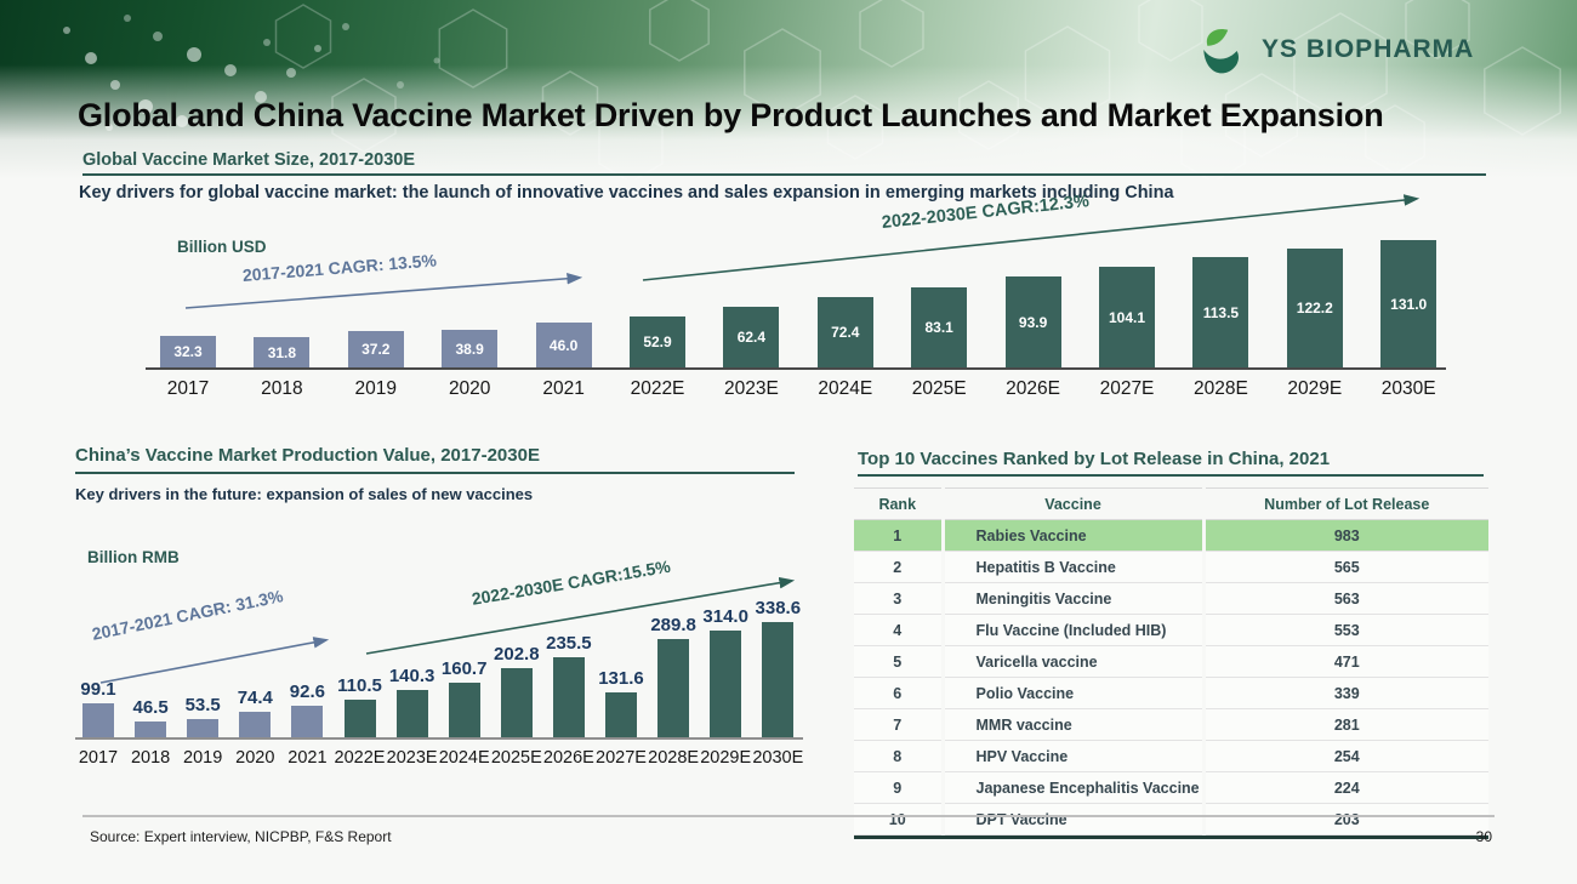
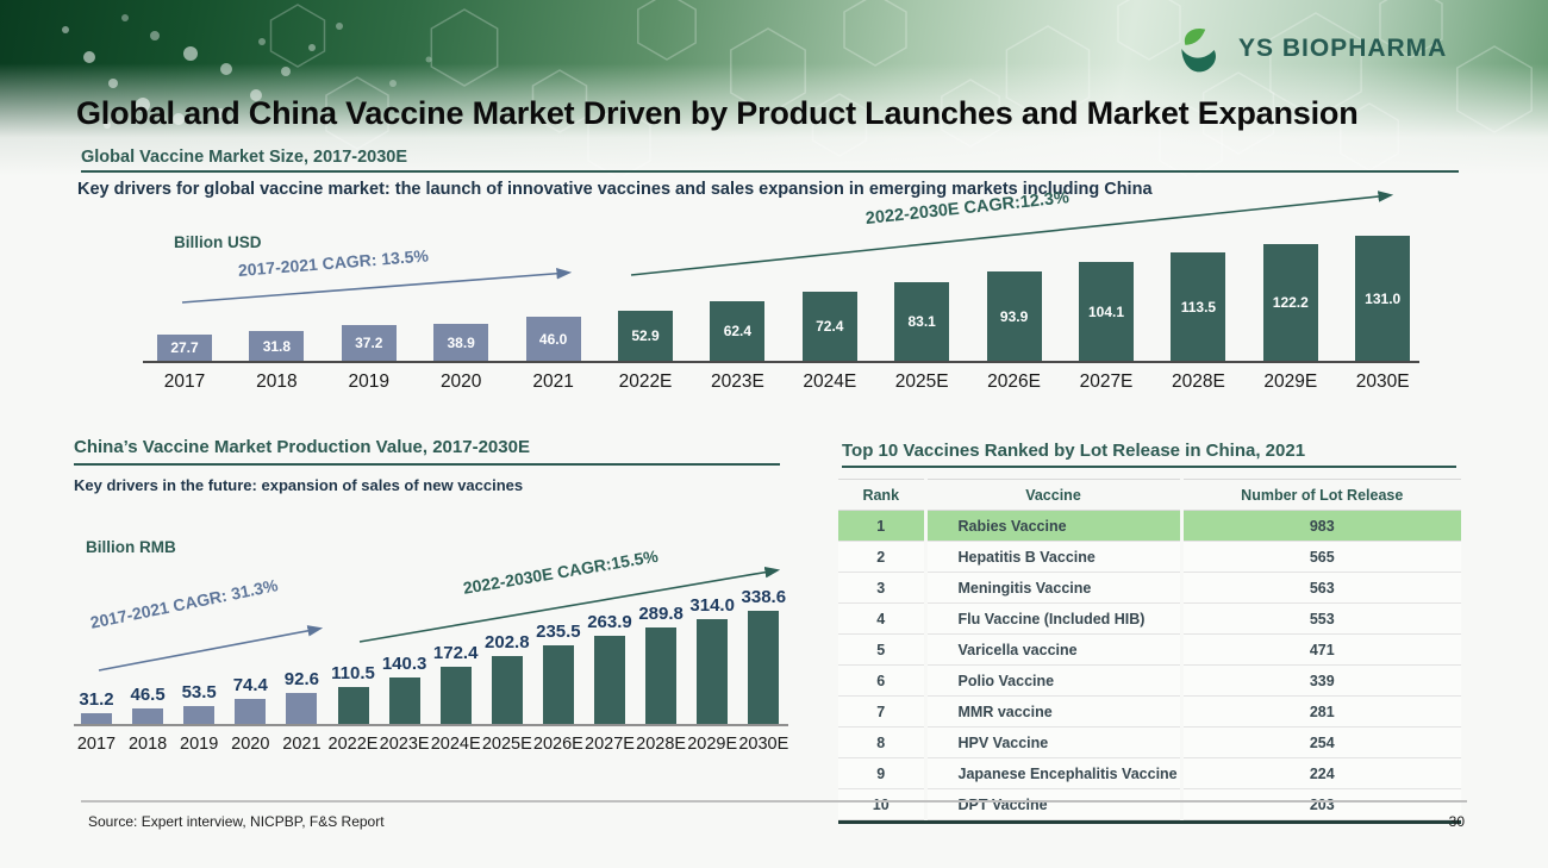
Global Vaccine Market Size, 2017-2030E/2017: 32.3 -> 27.7
China’s Vaccine Market Production Value, 2017-2030E/2017: 99.1 -> 31.2
China’s Vaccine Market Production Value, 2017-2030E/2024E: 160.7 -> 172.4
China’s Vaccine Market Production Value, 2017-2030E/2027E: 131.6 -> 263.9
